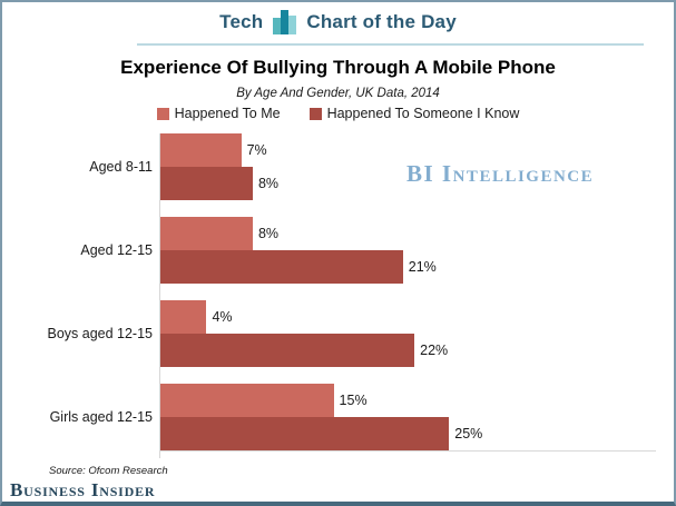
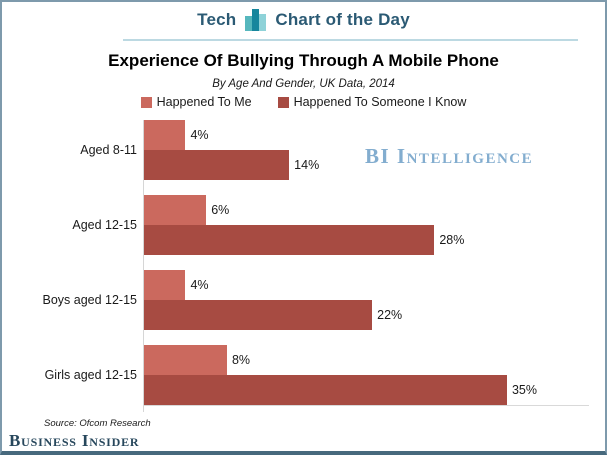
Happened To Me/Aged 8-11: 7% -> 4%
Happened To Someone I Know/Aged 8-11: 8% -> 14%
Happened To Me/Aged 12-15: 8% -> 6%
Happened To Someone I Know/Aged 12-15: 21% -> 28%
Happened To Me/Girls aged 12-15: 15% -> 8%
Happened To Someone I Know/Girls aged 12-15: 25% -> 35%
